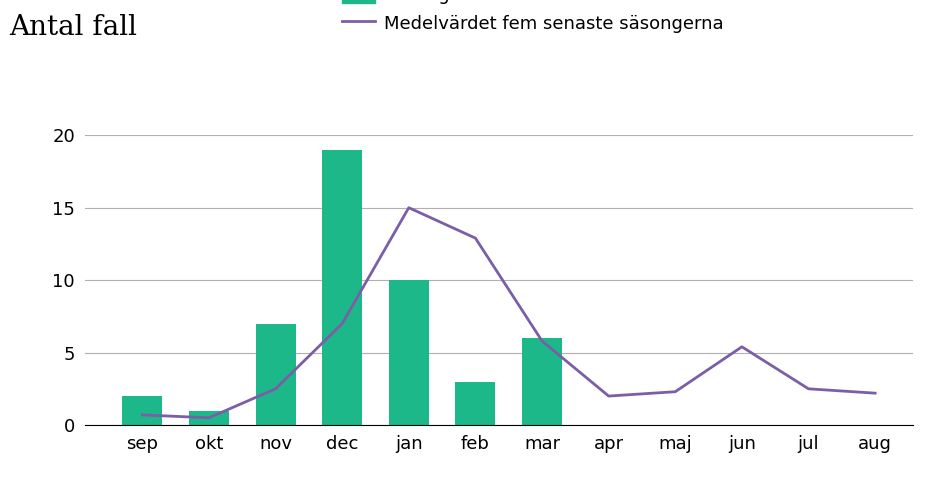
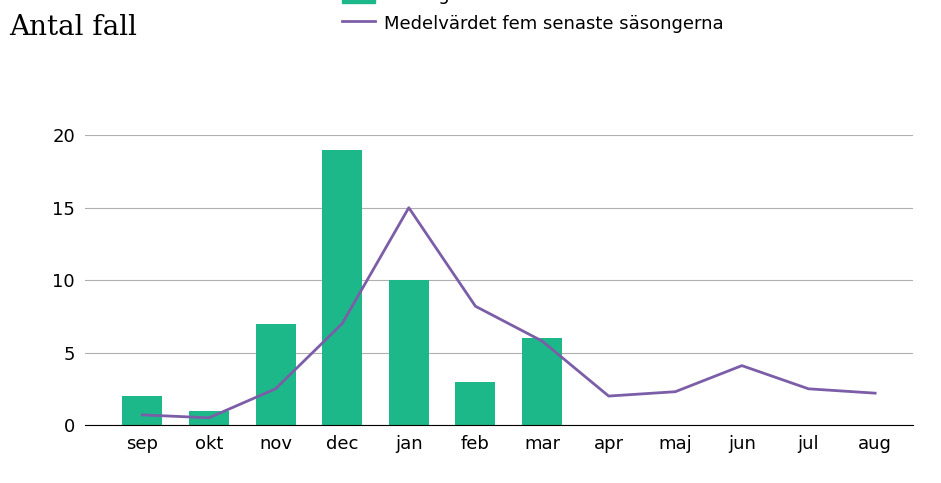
Medelvärdet fem senaste säsongerna/feb: 12.9 -> 8.2
Medelvärdet fem senaste säsongerna/jun: 5.4 -> 4.1
